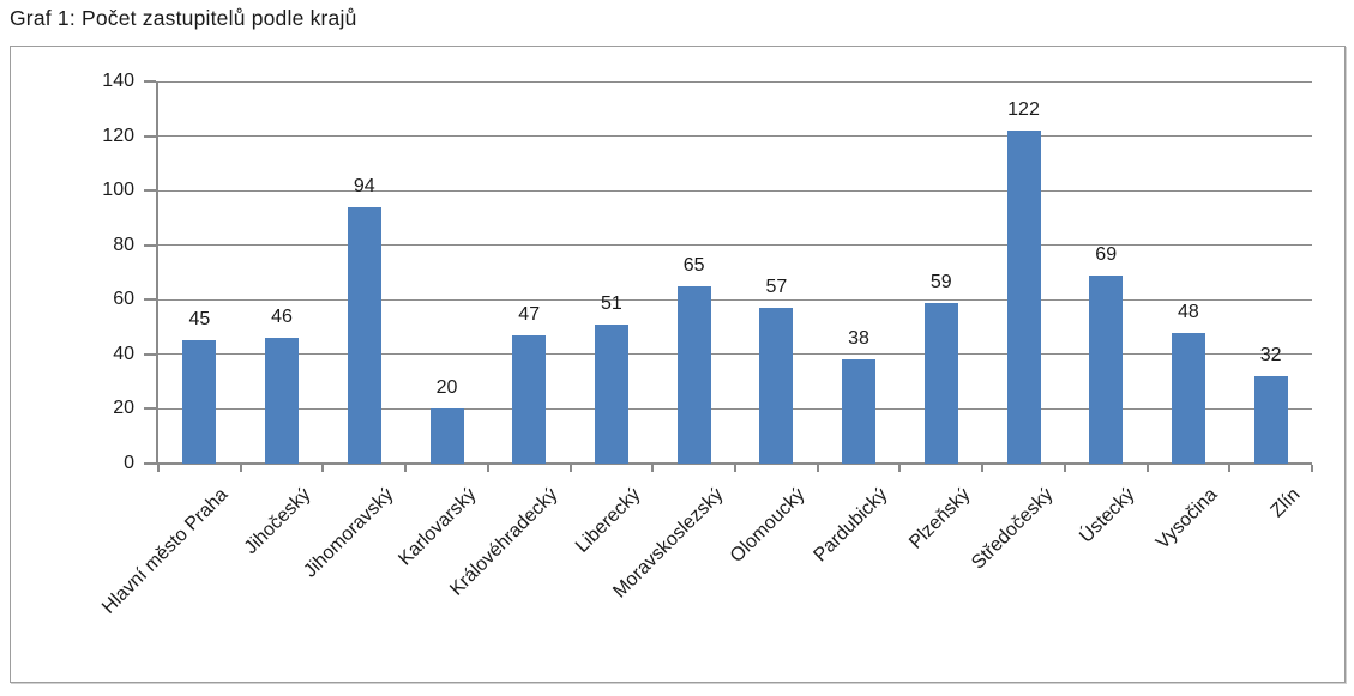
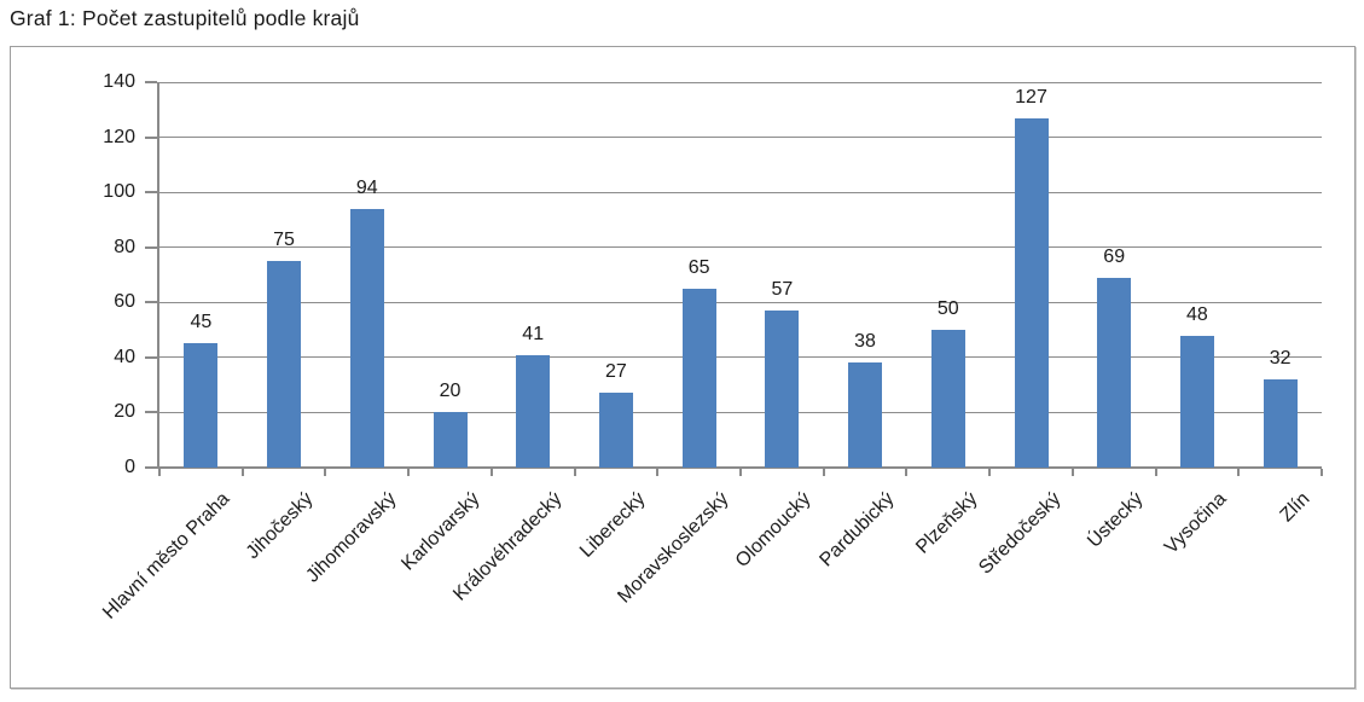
Jihočeský: 46 -> 75
Královéhradecký: 47 -> 41
Liberecký: 51 -> 27
Plzeňský: 59 -> 50
Středočeský: 122 -> 127
